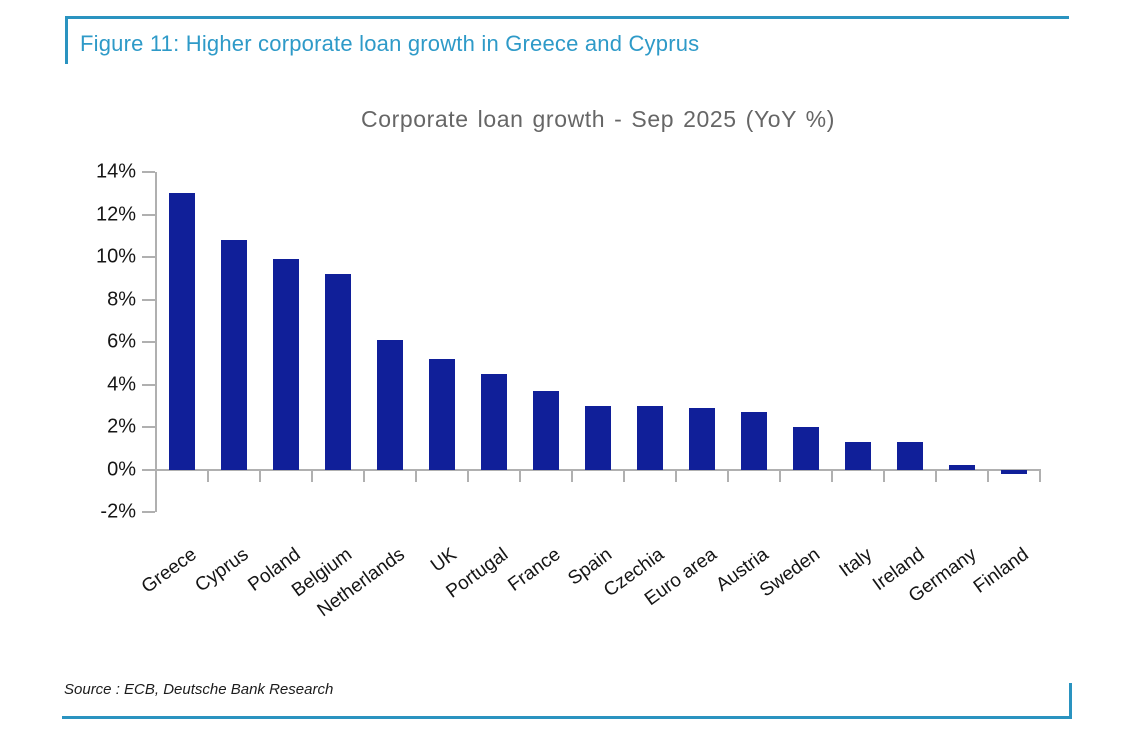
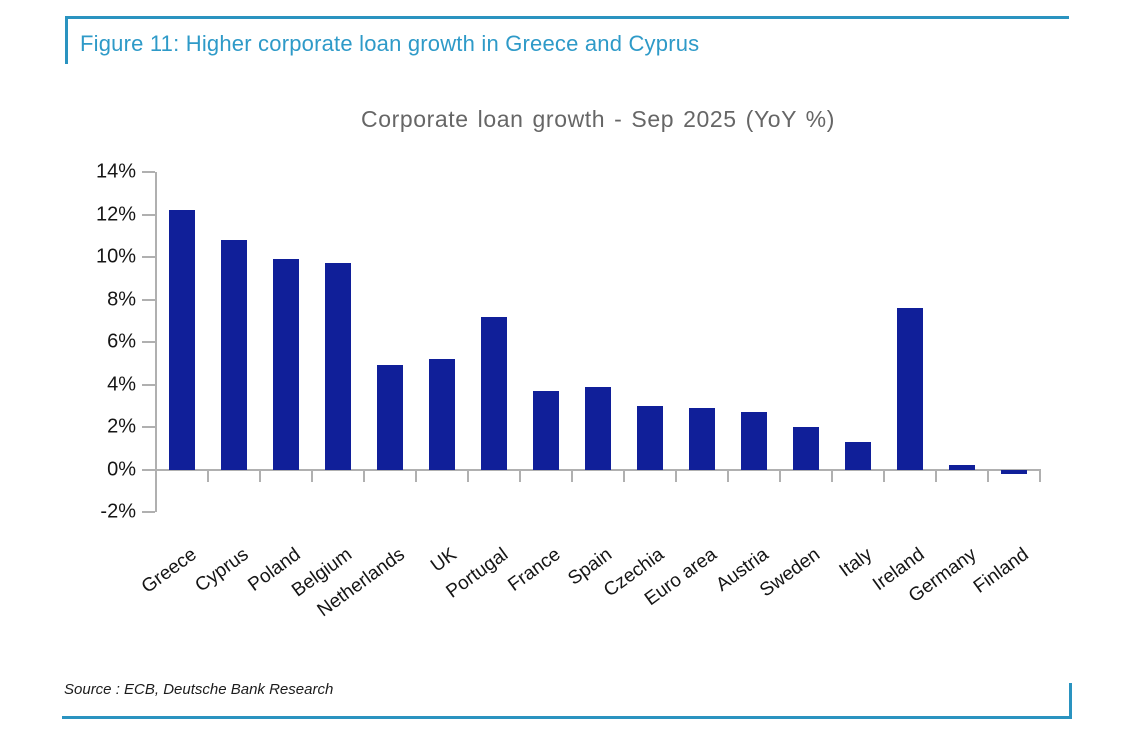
Greece: 13.0% -> 12.2%
Belgium: 9.2% -> 9.7%
Netherlands: 6.1% -> 4.9%
Portugal: 4.5% -> 7.2%
Spain: 3.0% -> 3.9%
Ireland: 1.3% -> 7.6%
